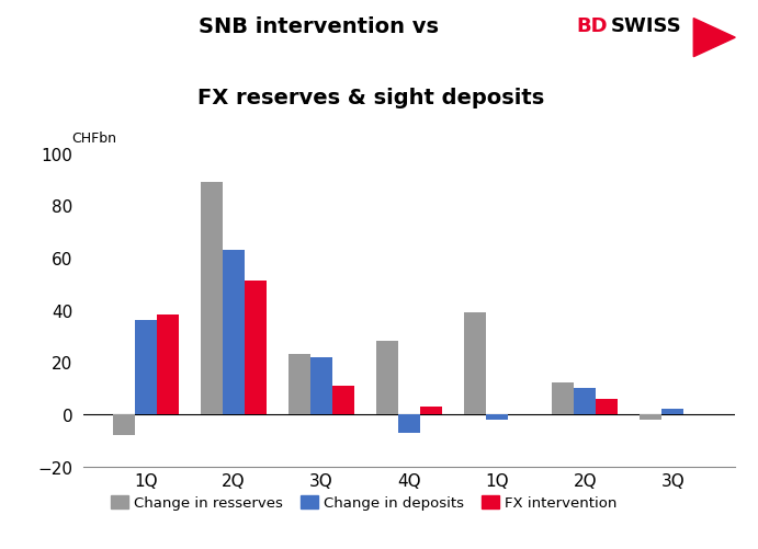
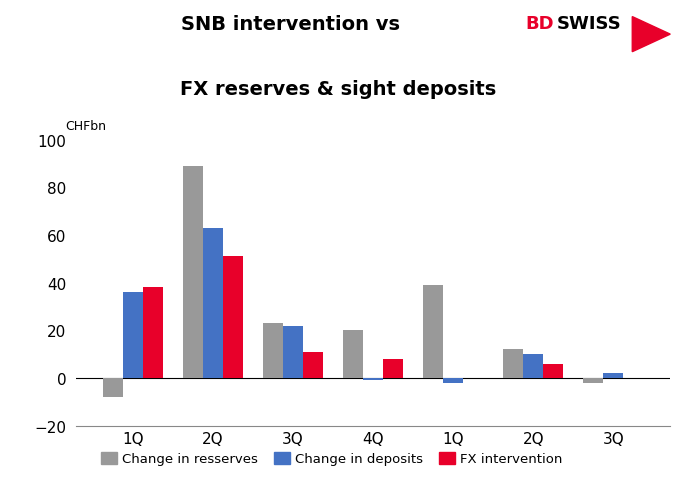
Change in resserves/4Q: 28 -> 20
Change in deposits/4Q: -7 -> -1
FX intervention/4Q: 3 -> 8
